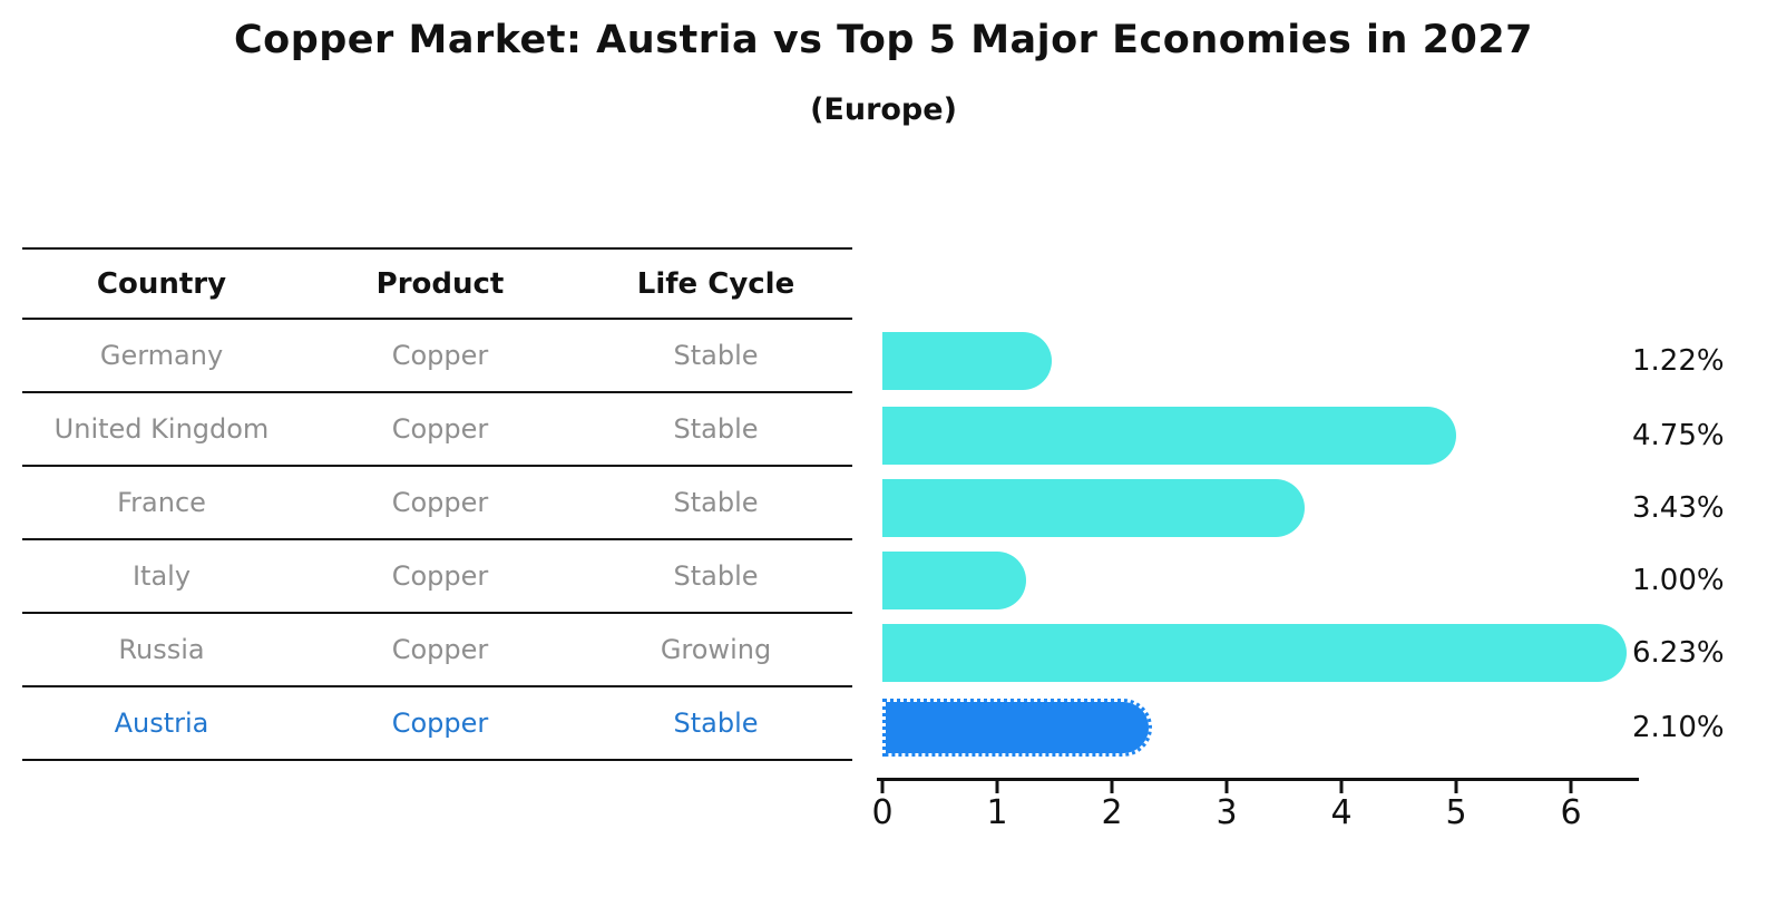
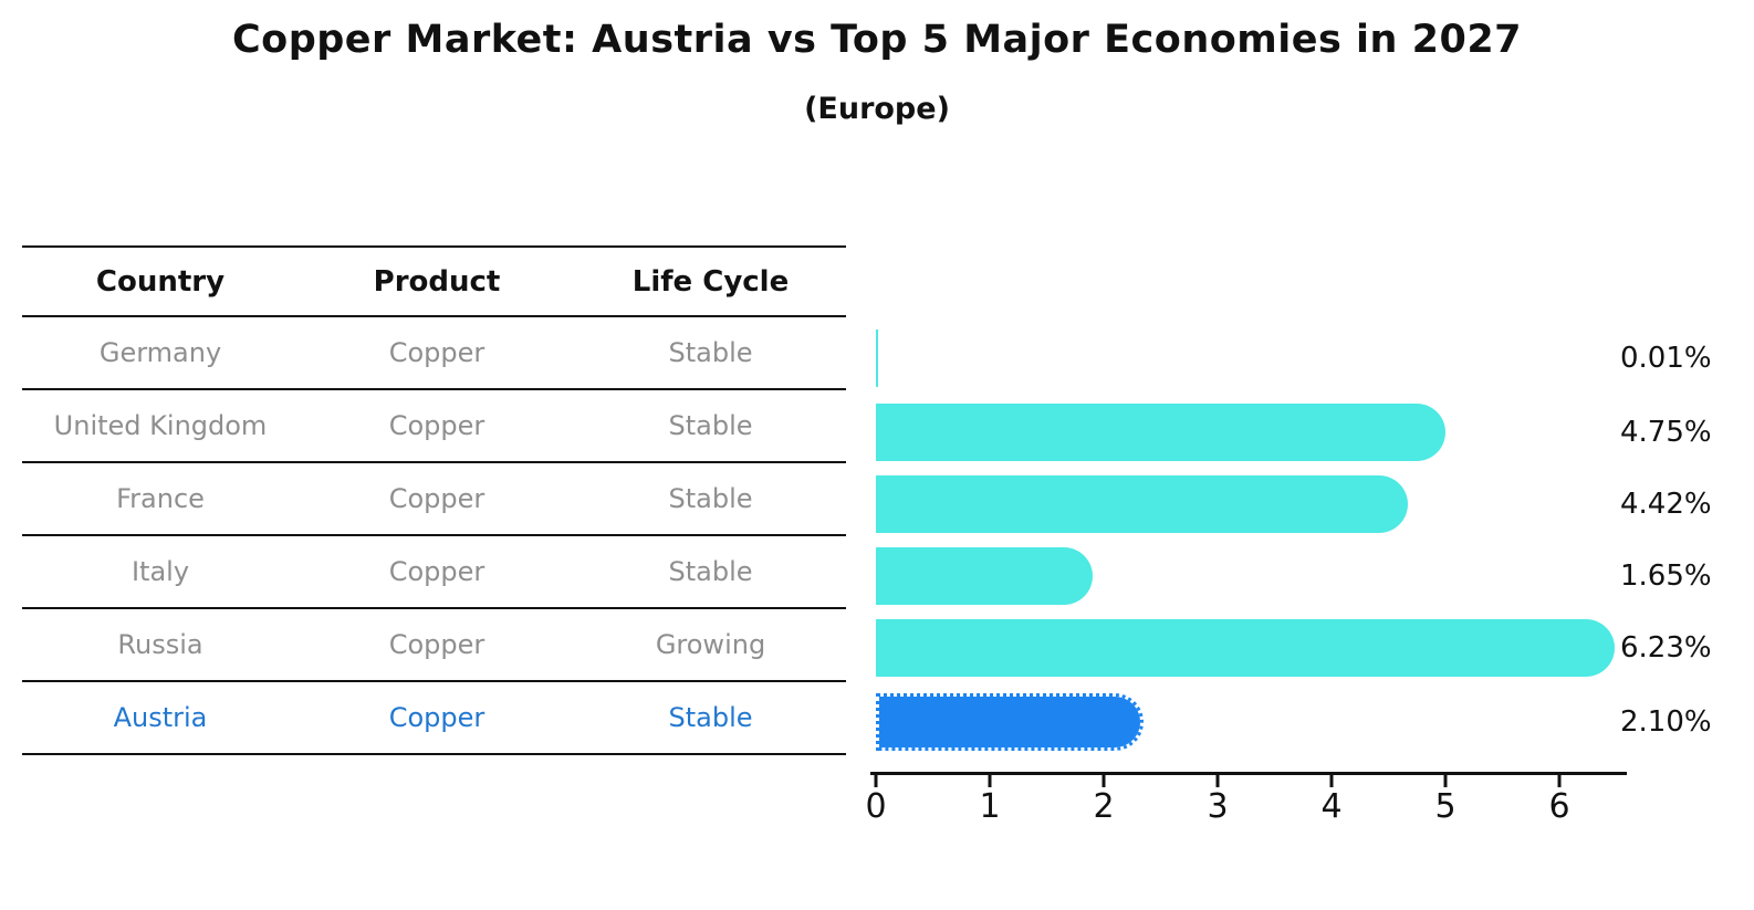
Germany: 1.22% -> 0.01%
France: 3.43% -> 4.42%
Italy: 1.00% -> 1.65%
